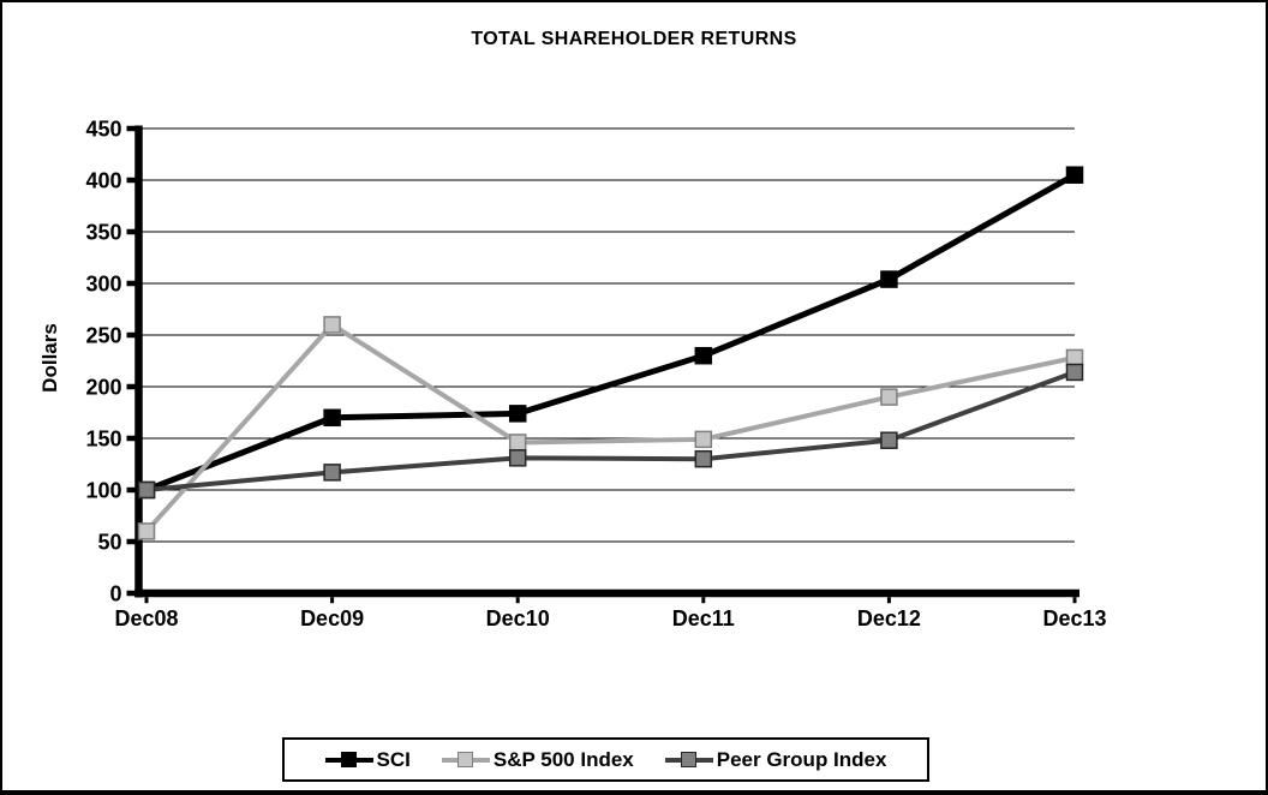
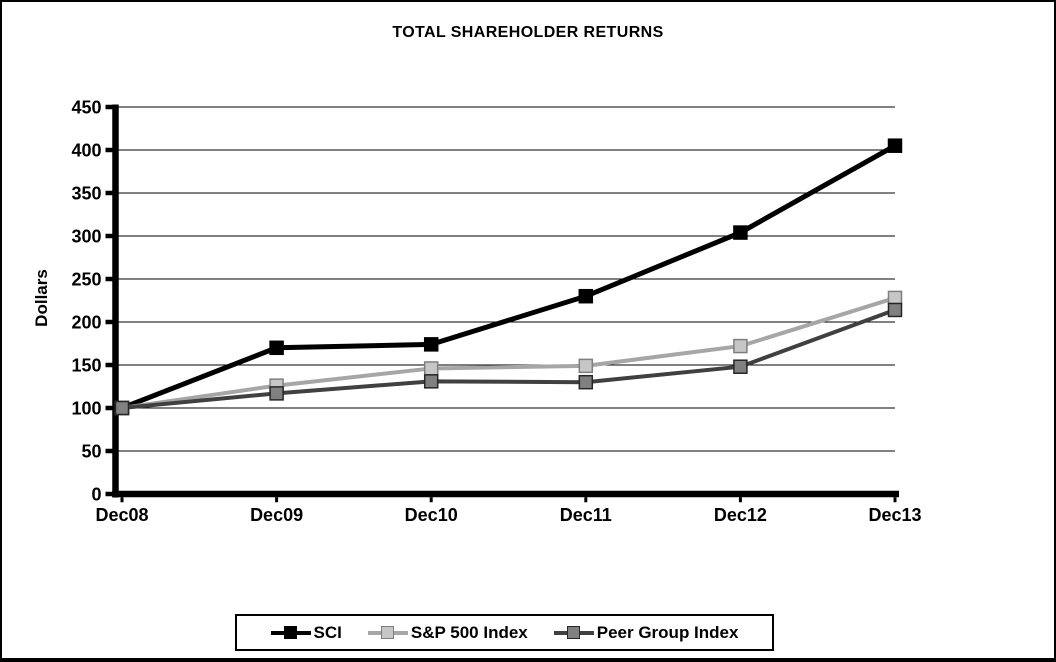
S&P 500 Index/Dec08: 60 -> 100
S&P 500 Index/Dec09: 260 -> 130
S&P 500 Index/Dec12: 190 -> 170
